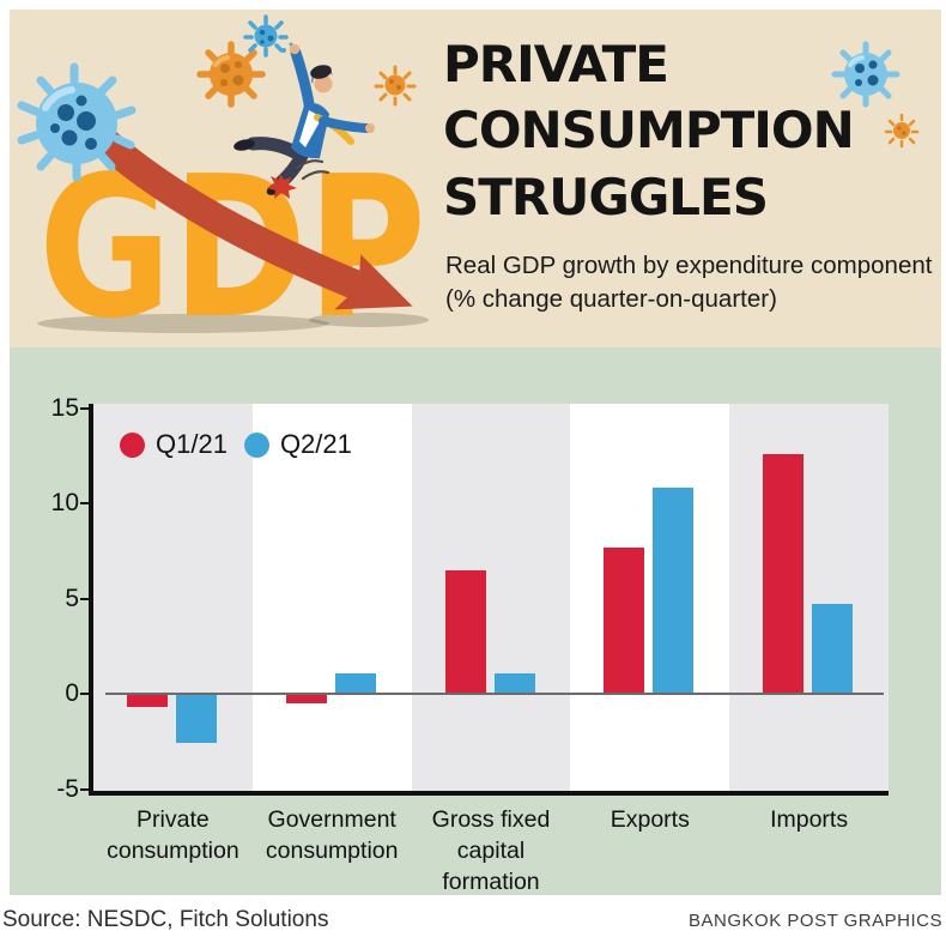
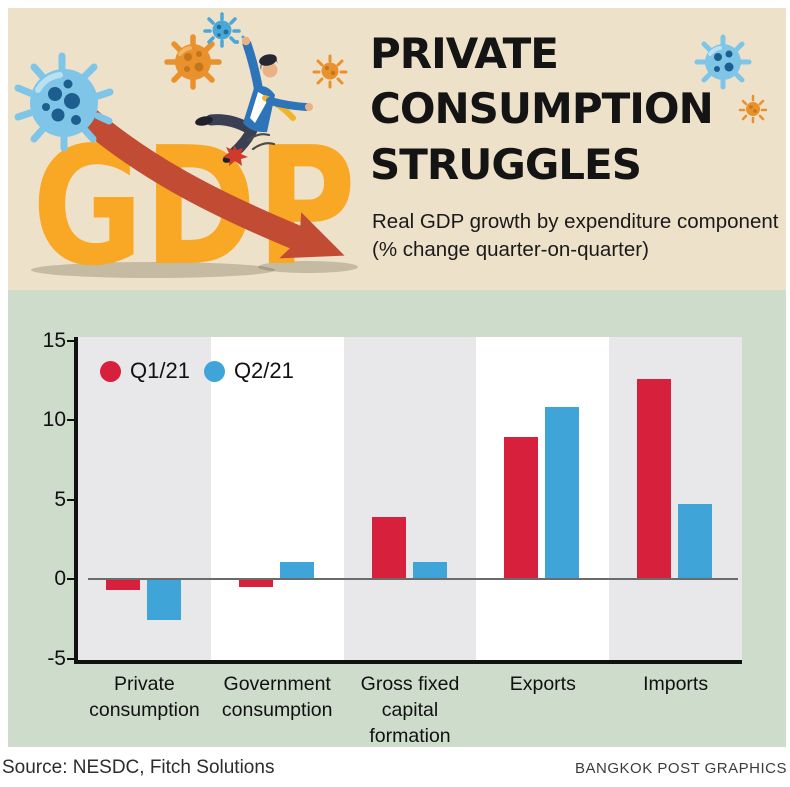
Q1/21/Gross fixed capital formation: 6.5 -> 3.9
Q1/21/Exports: 7.7 -> 8.9
